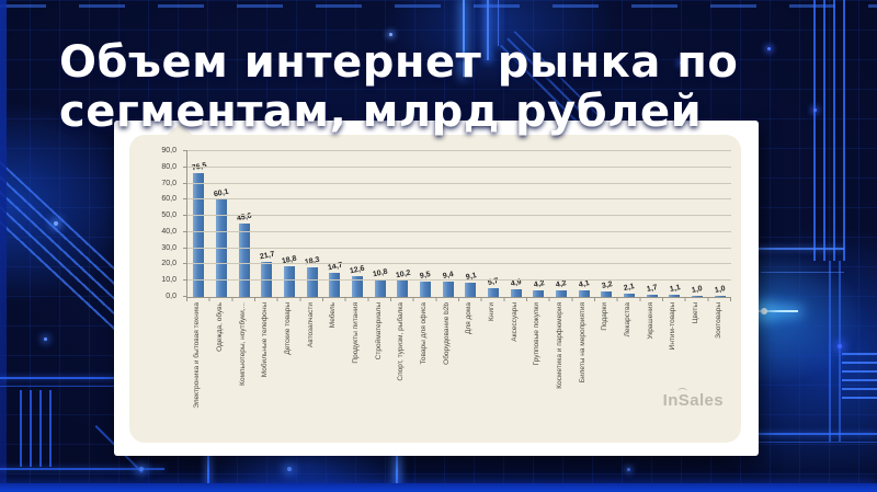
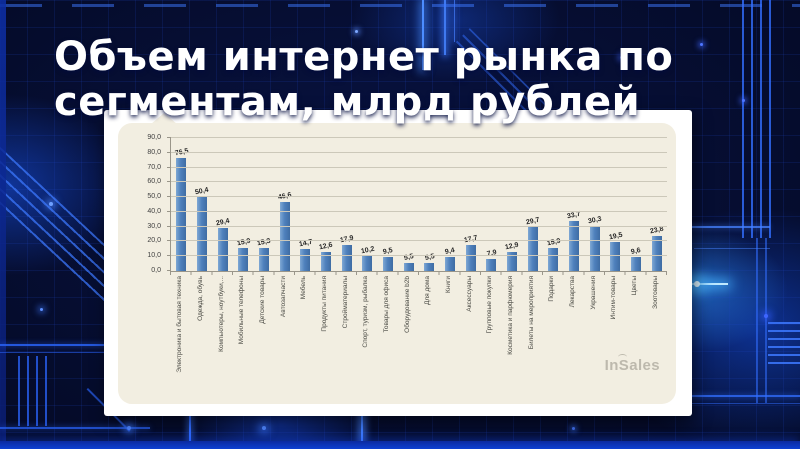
Одежда, обувь: 60,1 -> 50,4
Компьютеры, ноутбуки,...: 45,6 -> 29,4
Мобильные телефоны: 21,7 -> 15,9
Детские товары: 18,8 -> 15,3
Автозапчасти: 18,3 -> 46,6
Стройматериалы: 10,8 -> 17,9
Оборудование b2b: 9,4 -> 5,5
Для дома: 9,1 -> 5,5
Книги: 5,7 -> 9,4
Аксессуары: 4,9 -> 17,7
Групповые покупки: 4,2 -> 7,9
Косметика и парфюмерия: 4,2 -> 12,9
Билеты на мероприятия: 4,1 -> 29,7
Подарки: 3,2 -> 15,9
Лекарства: 2,1 -> 33,7
Украшения: 1,7 -> 30,3
Интим-товары: 1,1 -> 19,5
Цветы: 1,0 -> 9,6
Зоотовары: 1,0 -> 23,8
